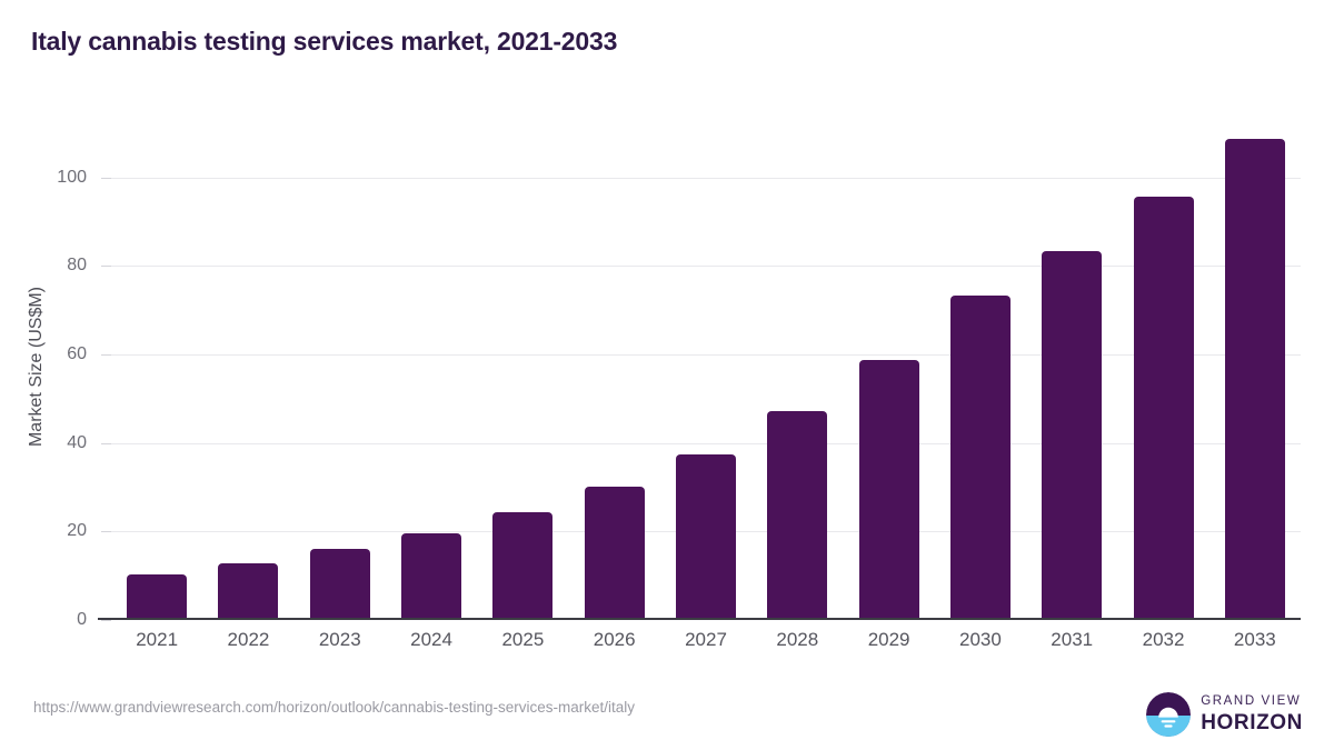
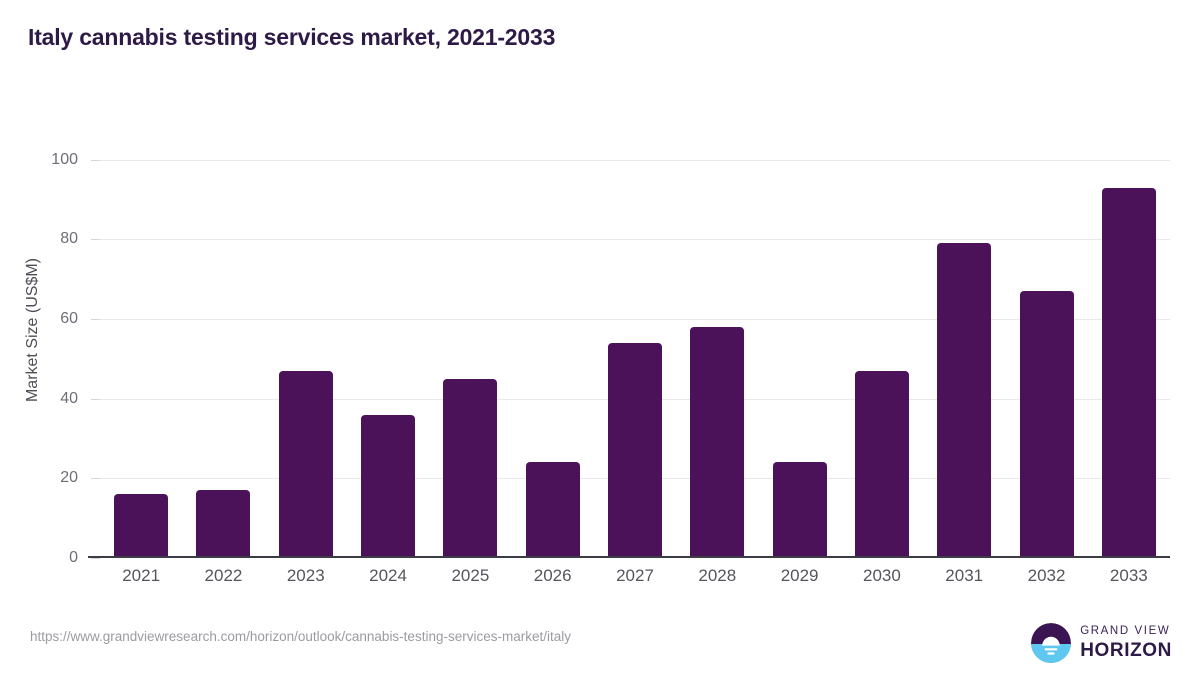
2021: 10 -> 16
2022: 13 -> 17
2023: 16 -> 47
2024: 20 -> 36
2025: 24 -> 45
2026: 30 -> 24
2027: 38 -> 54
2028: 47 -> 58
2029: 59 -> 24
2030: 73 -> 47
2031: 83 -> 79
2032: 96 -> 67
2033: 109 -> 93
